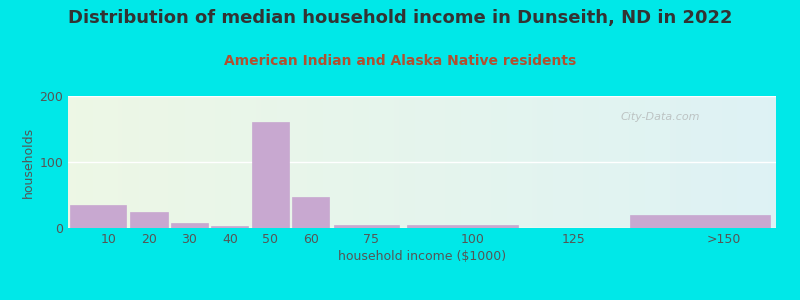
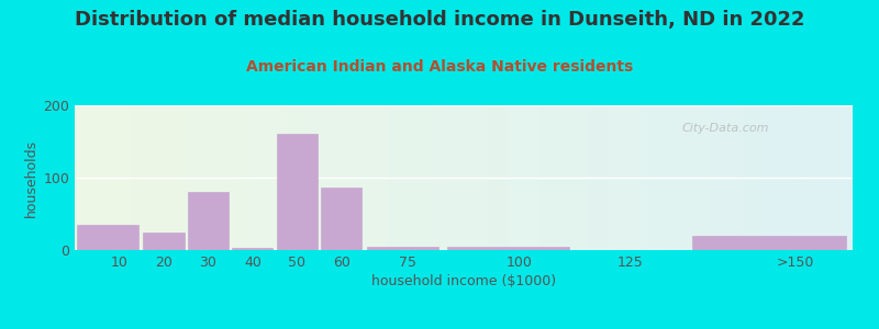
30: 7 -> 80
60: 47 -> 86
